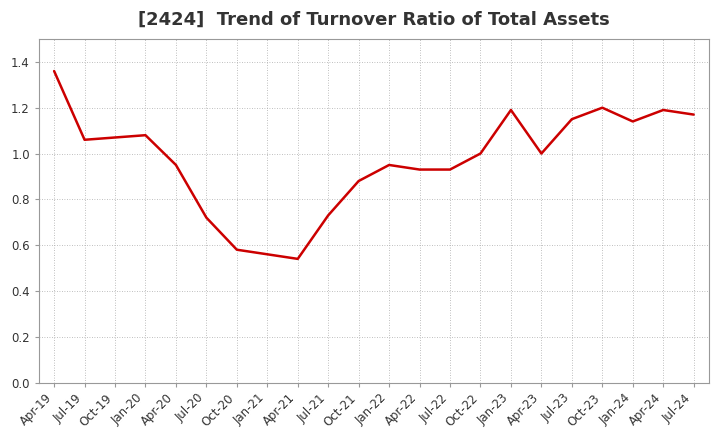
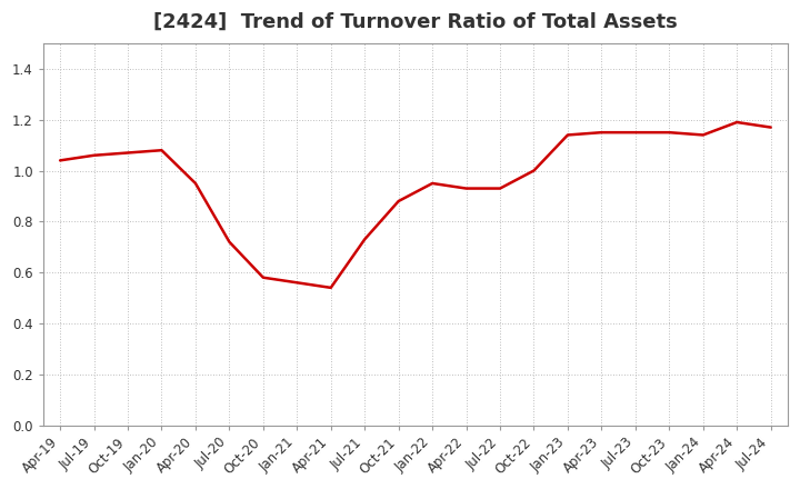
Apr-19: 1.36 -> 1.04
Jan-23: 1.19 -> 1.14
Apr-23: 1.00 -> 1.15
Oct-23: 1.20 -> 1.15
